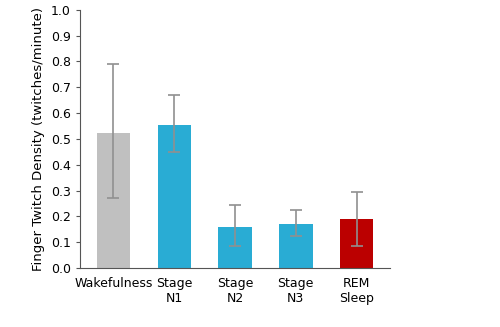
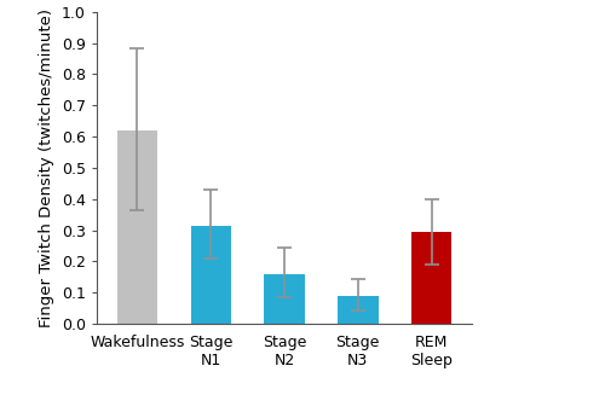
Wakefulness: 0.525 -> 0.620
Stage N1: 0.555 -> 0.315
Stage N3: 0.170 -> 0.090
REM Sleep: 0.190 -> 0.295
